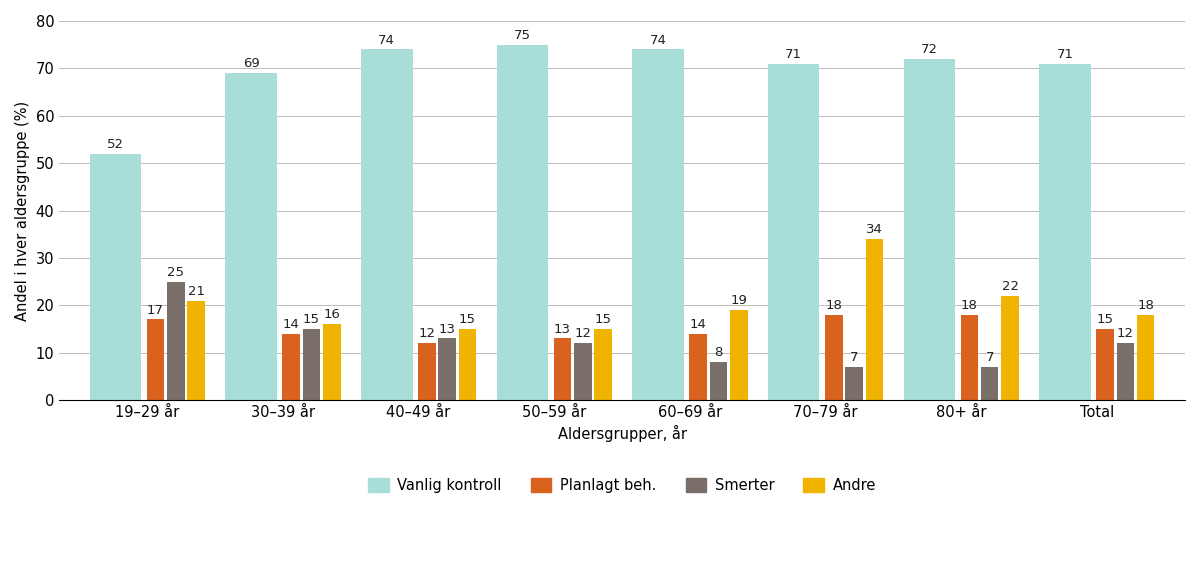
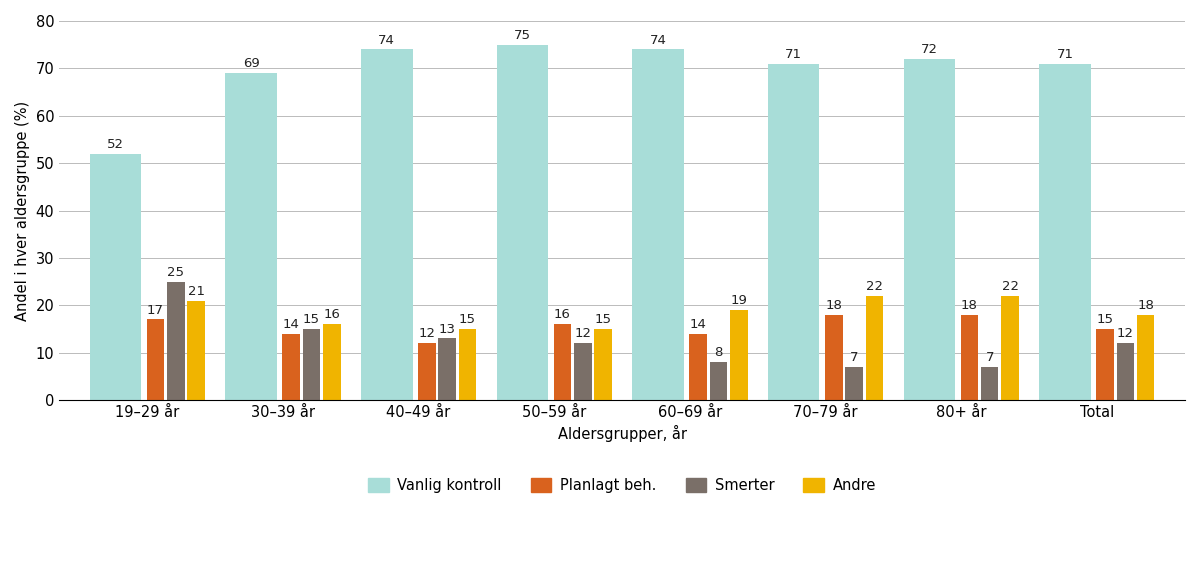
Planlagt beh./50–59 år: 13 -> 16
Andre/70–79 år: 34 -> 22
